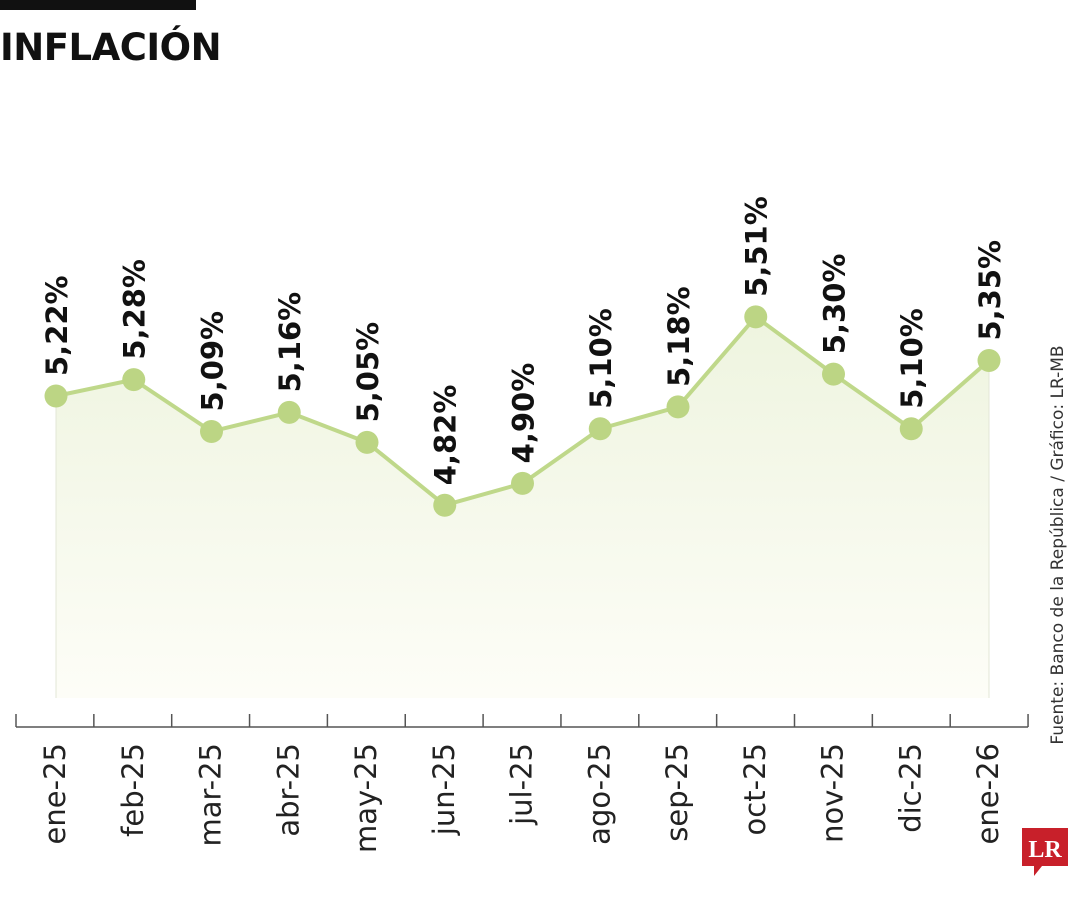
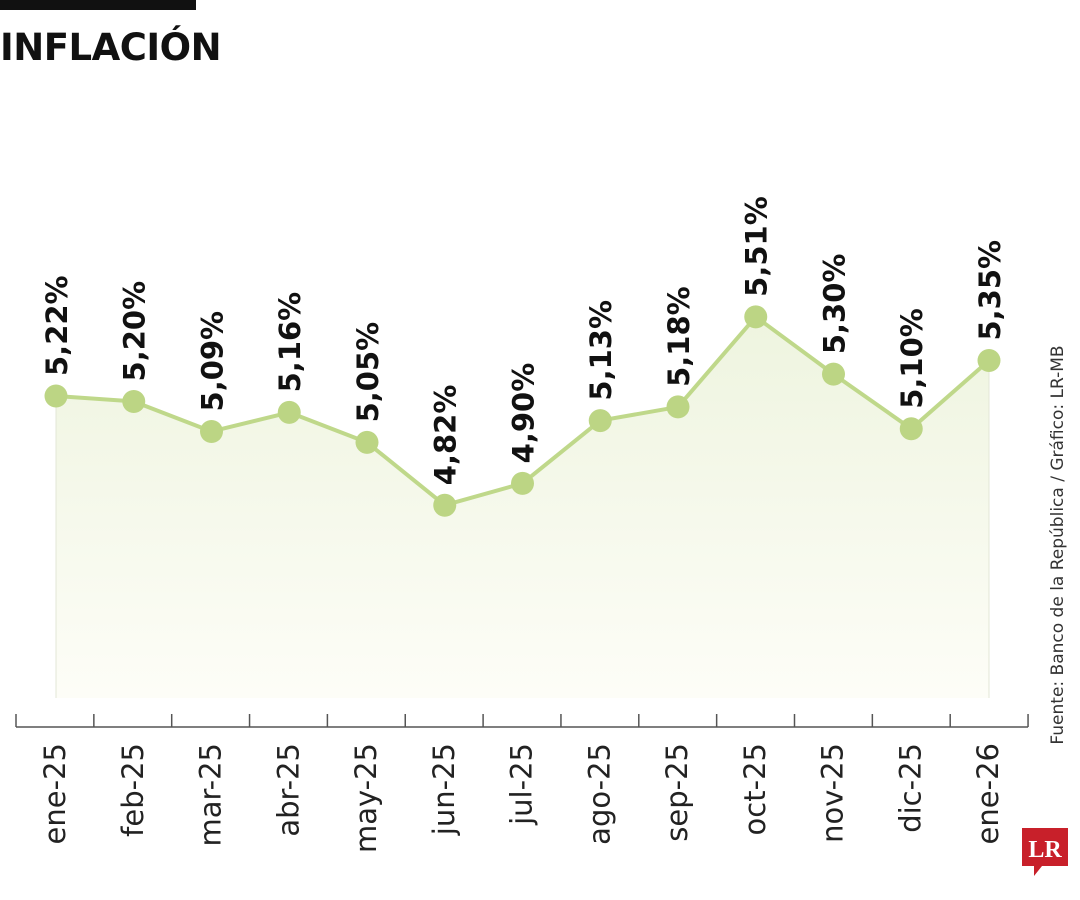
feb-25: 5,28% -> 5,20%
ago-25: 5,10% -> 5,13%
